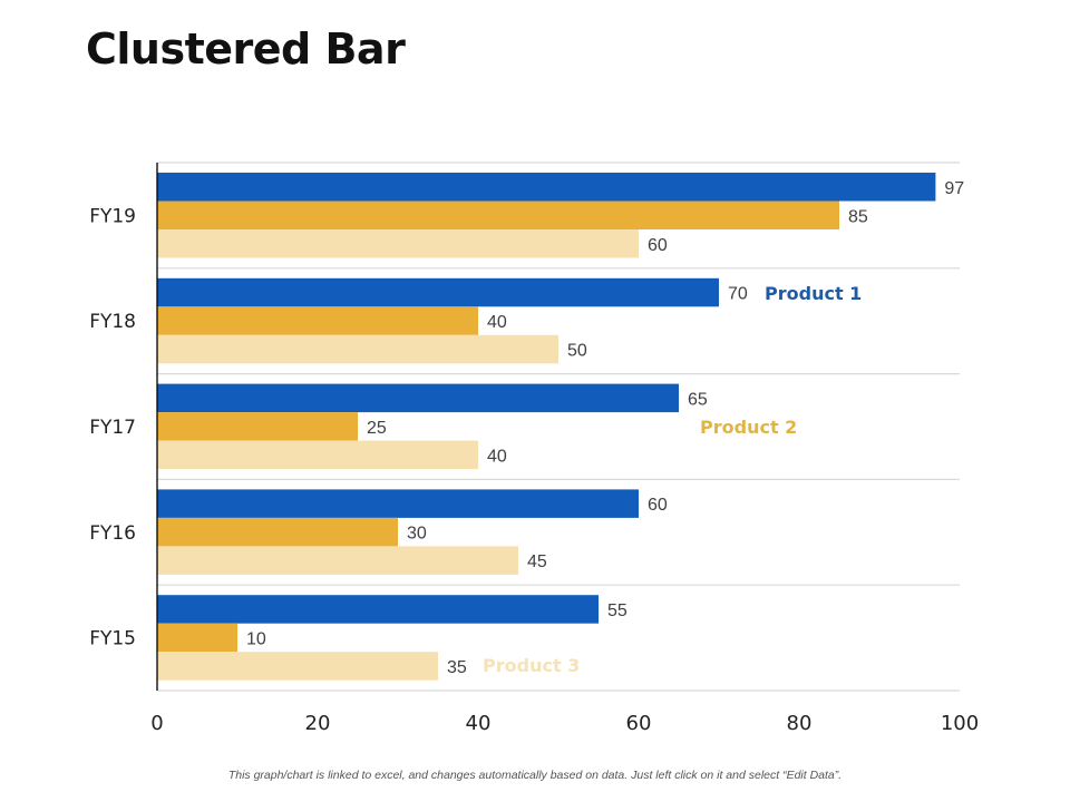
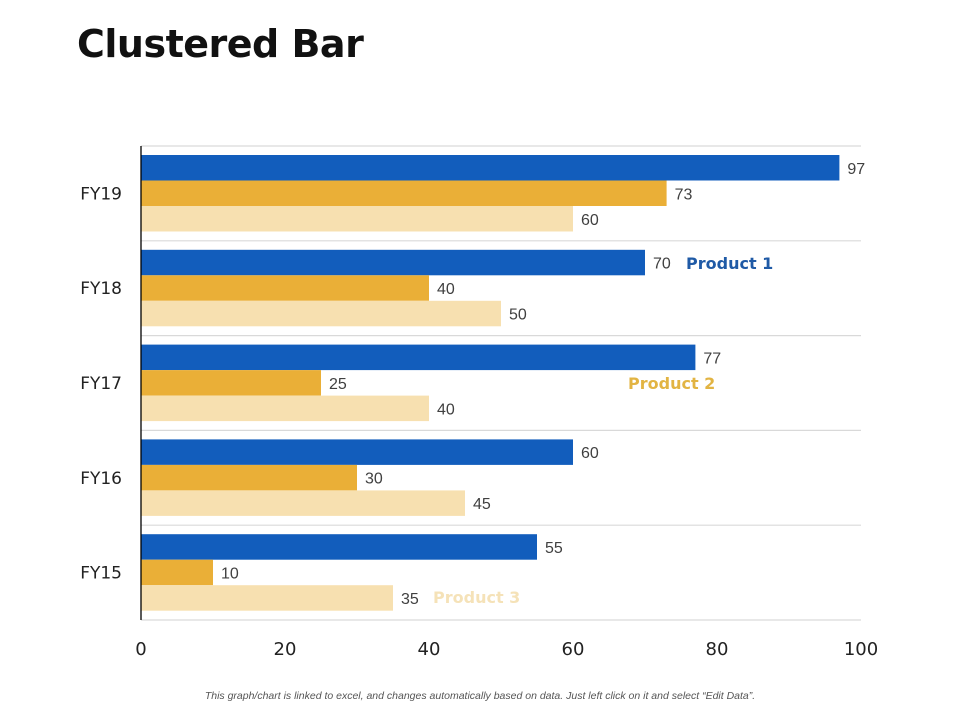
Product 2/FY19: 85 -> 73
Product 1/FY17: 65 -> 77
